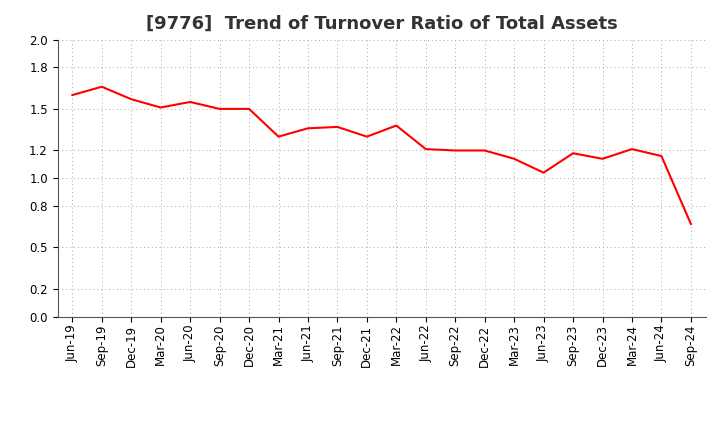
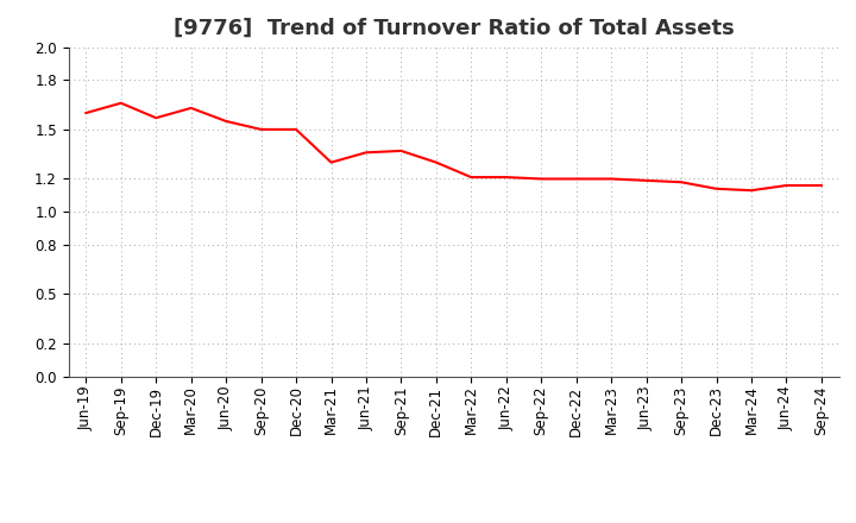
Mar-20: 1.51 -> 1.63
Mar-22: 1.38 -> 1.21
Mar-23: 1.14 -> 1.20
Jun-23: 1.04 -> 1.19
Mar-24: 1.21 -> 1.13
Sep-24: 0.67 -> 1.16
